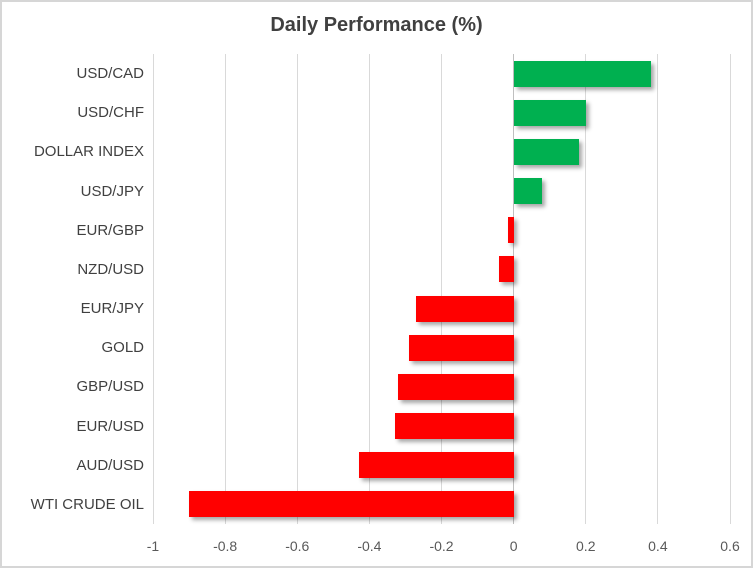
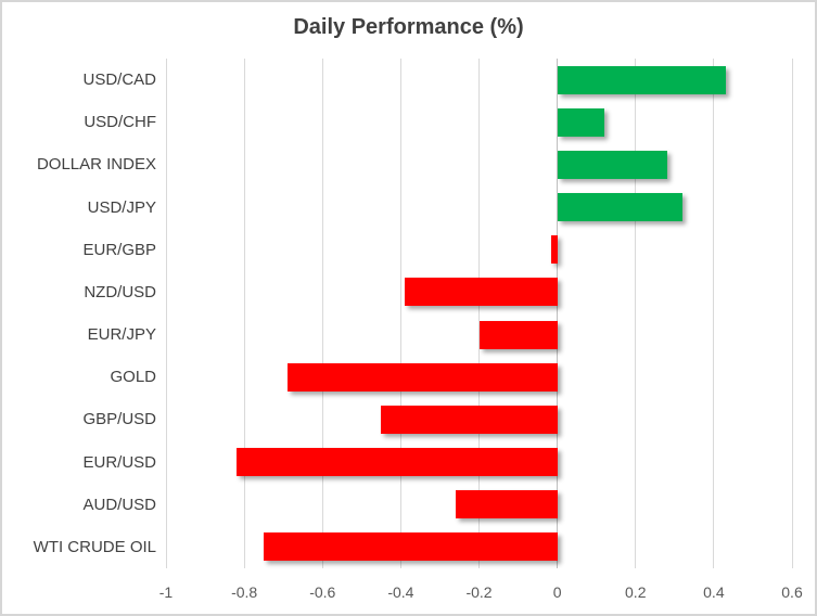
USD/CAD: 0.38 -> 0.43
USD/CHF: 0.20 -> 0.12
DOLLAR INDEX: 0.18 -> 0.28
USD/JPY: 0.08 -> 0.32
NZD/USD: -0.04 -> -0.39
EUR/JPY: -0.27 -> -0.20
GOLD: -0.29 -> -0.69
GBP/USD: -0.32 -> -0.45
EUR/USD: -0.33 -> -0.82
AUD/USD: -0.43 -> -0.26
WTI CRUDE OIL: -0.90 -> -0.75
